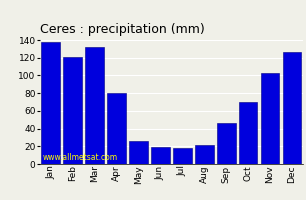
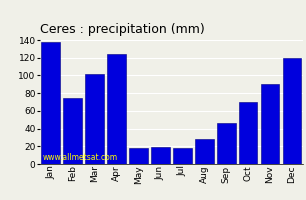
Feb: 121 -> 74
Mar: 132 -> 102
Apr: 80 -> 124
May: 26 -> 18
Aug: 22 -> 28
Nov: 103 -> 90
Dec: 127 -> 120
